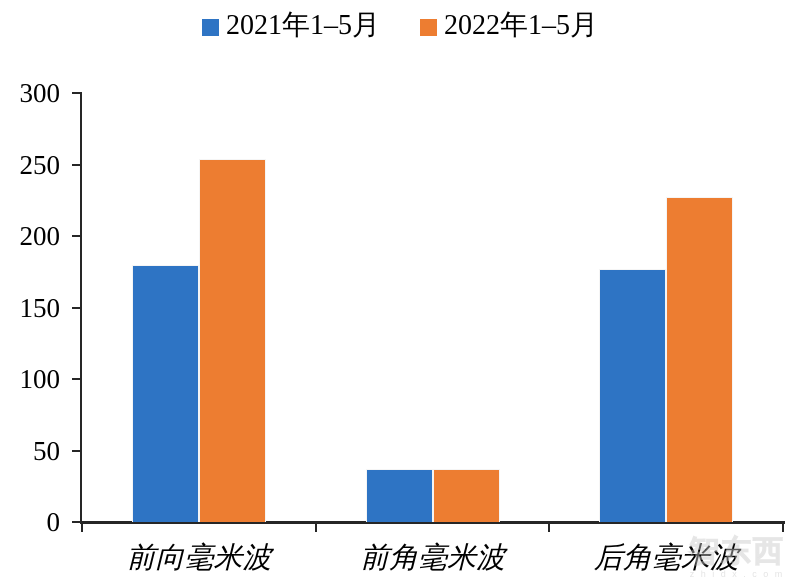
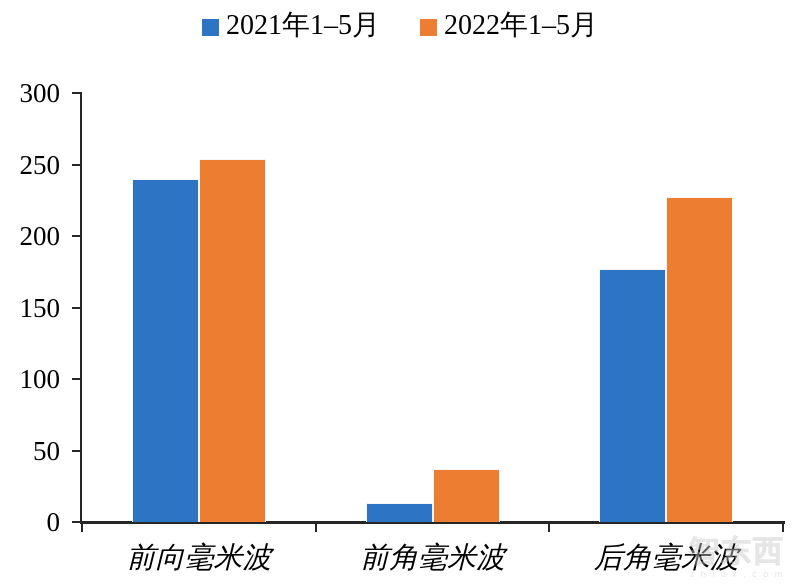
2021年1–5月/前向毫米波: 180 -> 240
2021年1–5月/前角毫米波: 37 -> 13
